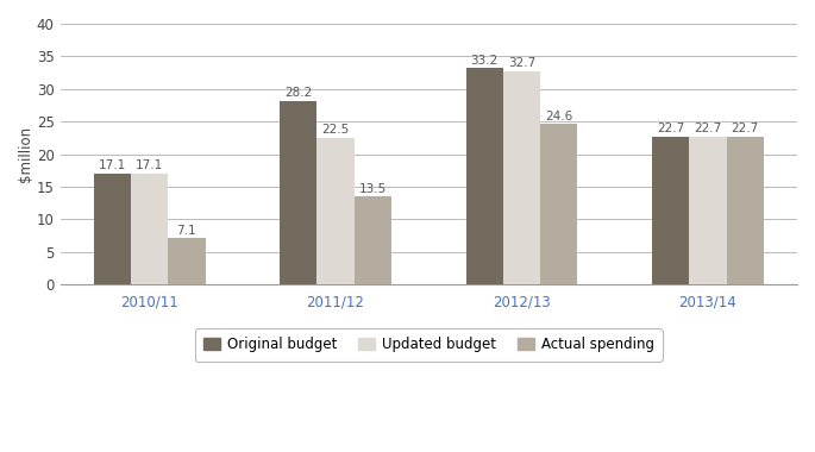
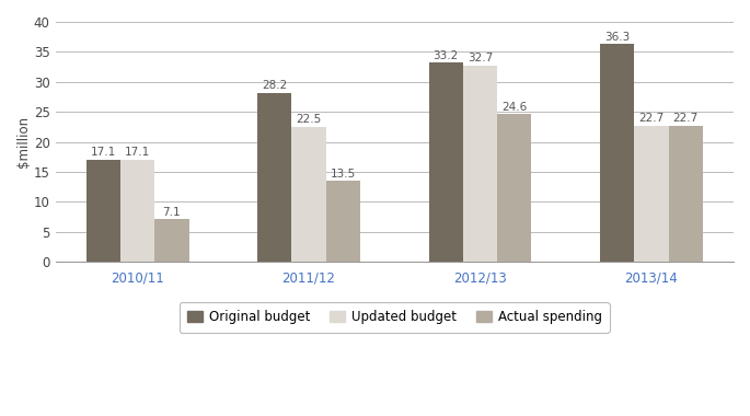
Original budget/2013/14: 22.7 -> 36.3
